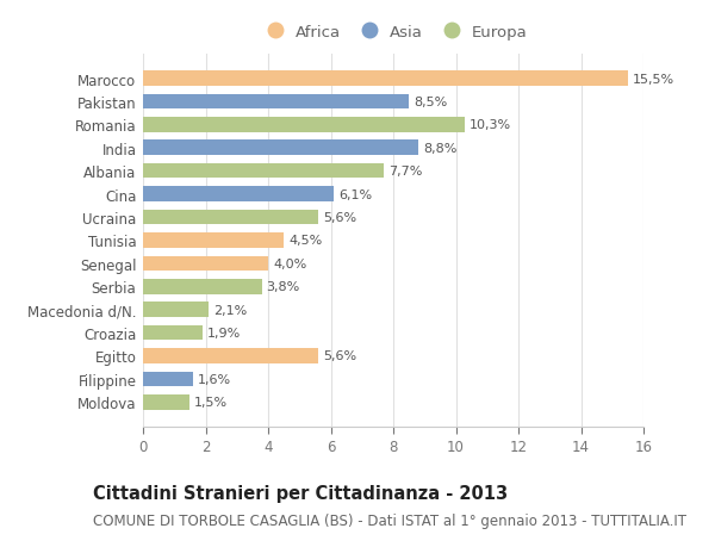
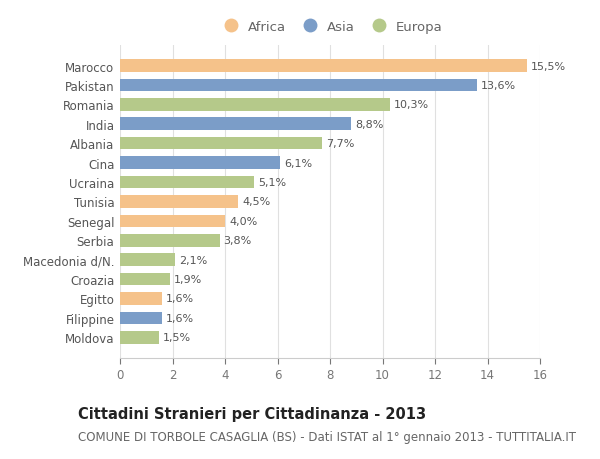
Pakistan: 8,5% -> 13,6%
Ucraina: 5,6% -> 5,1%
Egitto: 5,6% -> 1,6%
